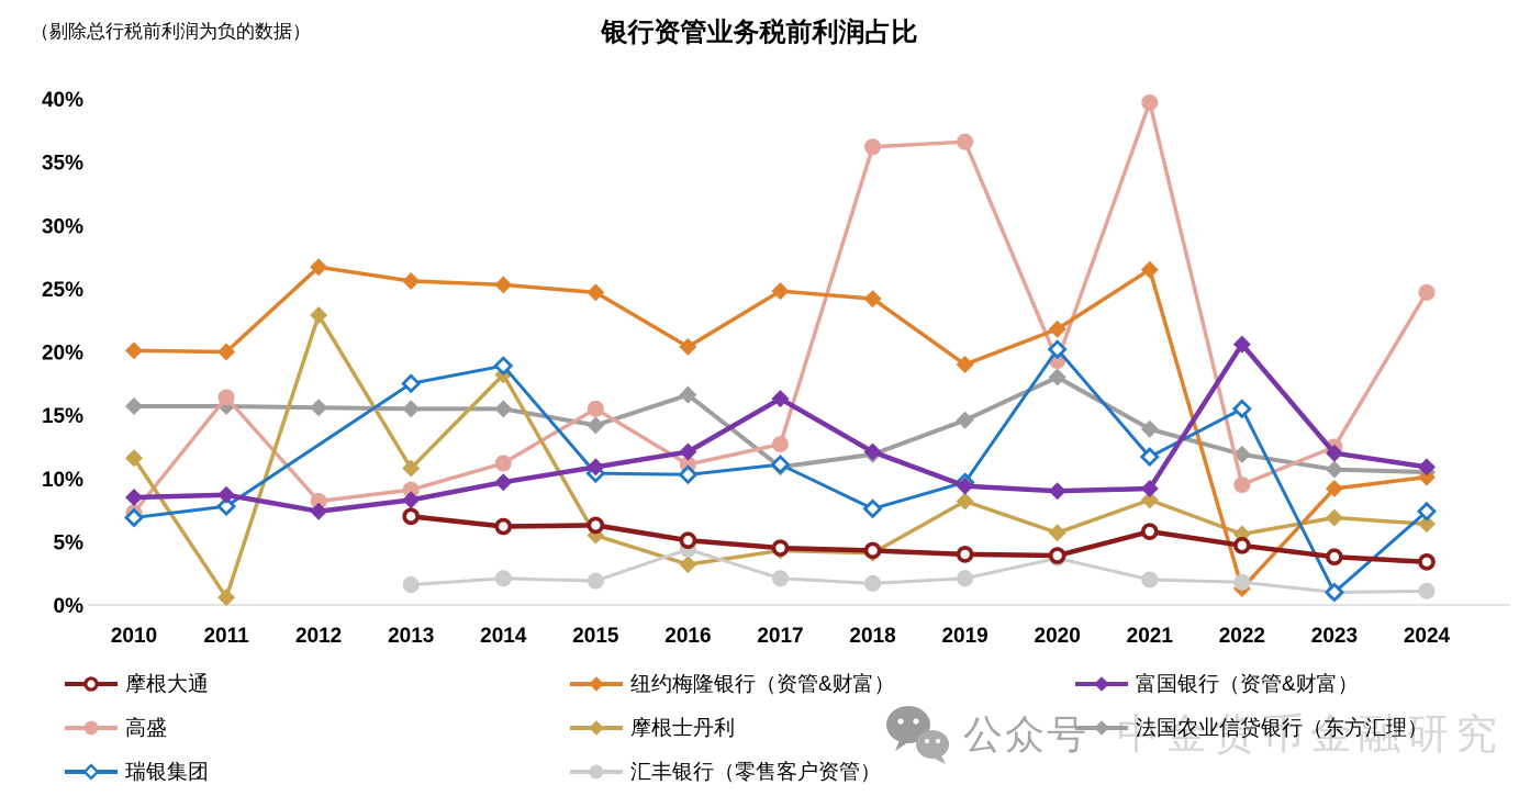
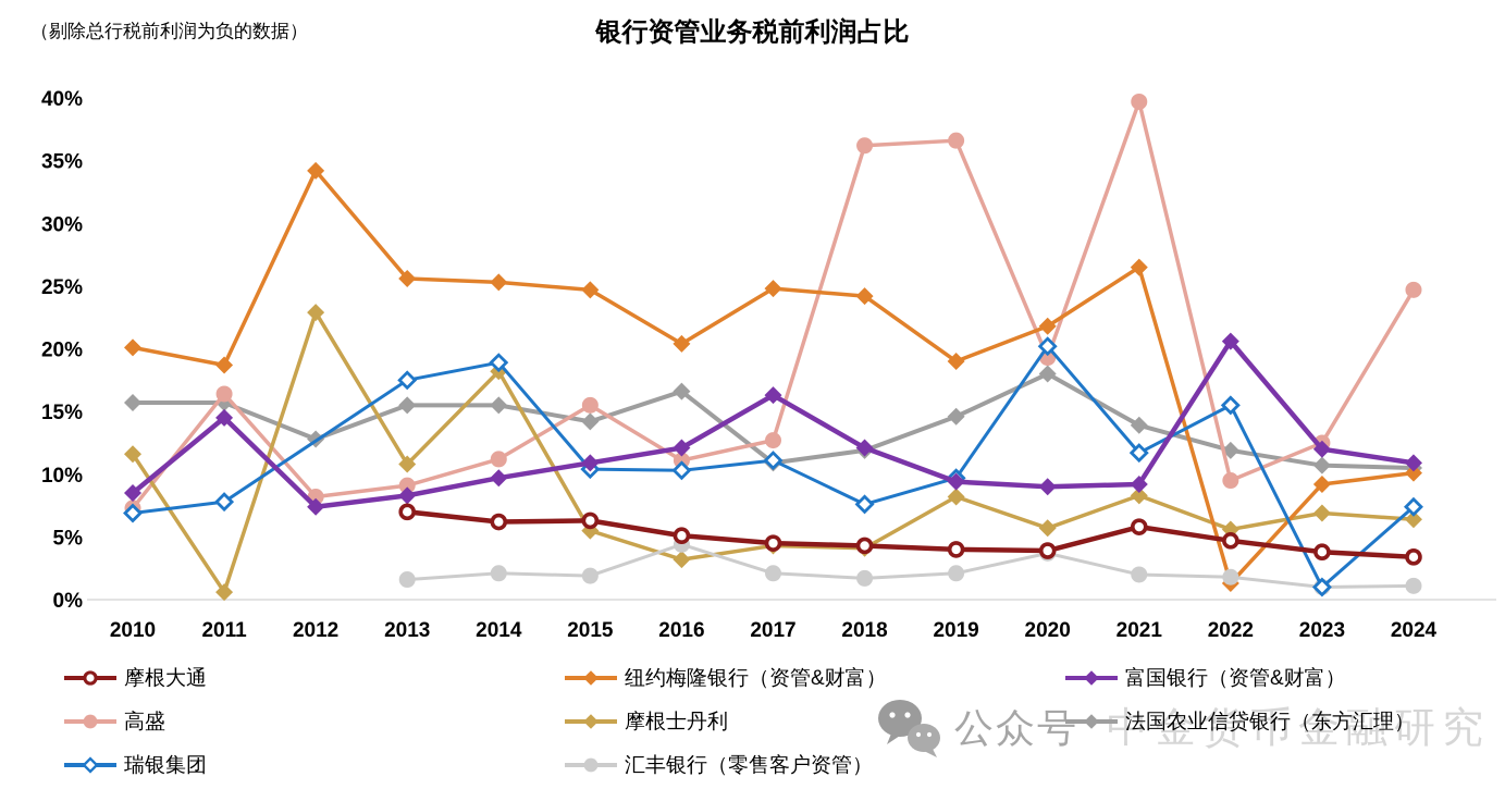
纽约梅隆银行（资管&财富）/2011: 20.0% -> 18.7%
富国银行（资管&财富）/2011: 8.7% -> 14.5%
纽约梅隆银行（资管&财富）/2012: 26.7% -> 34.2%
法国农业信贷银行（东方汇理）/2012: 15.6% -> 12.8%
